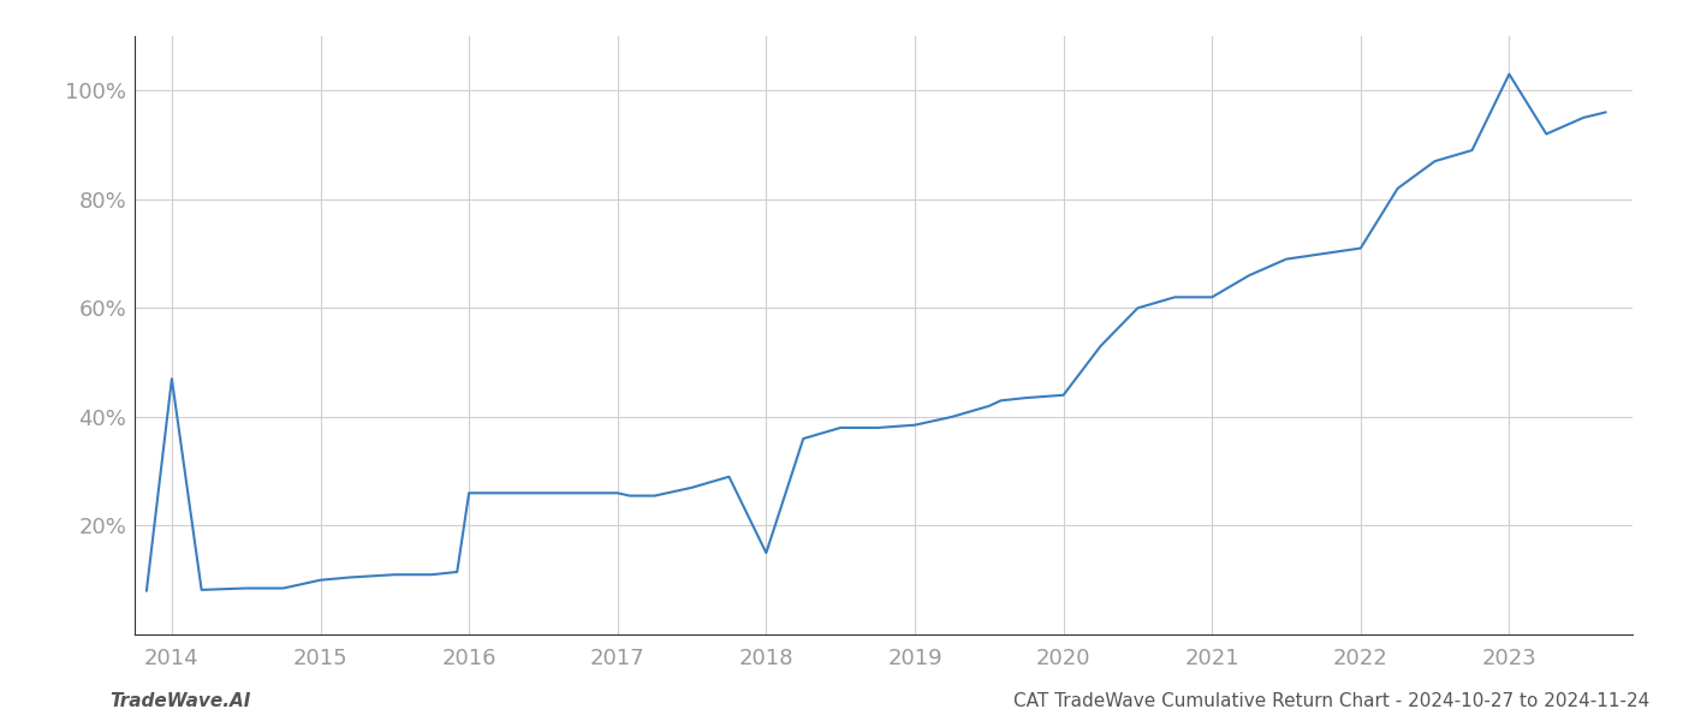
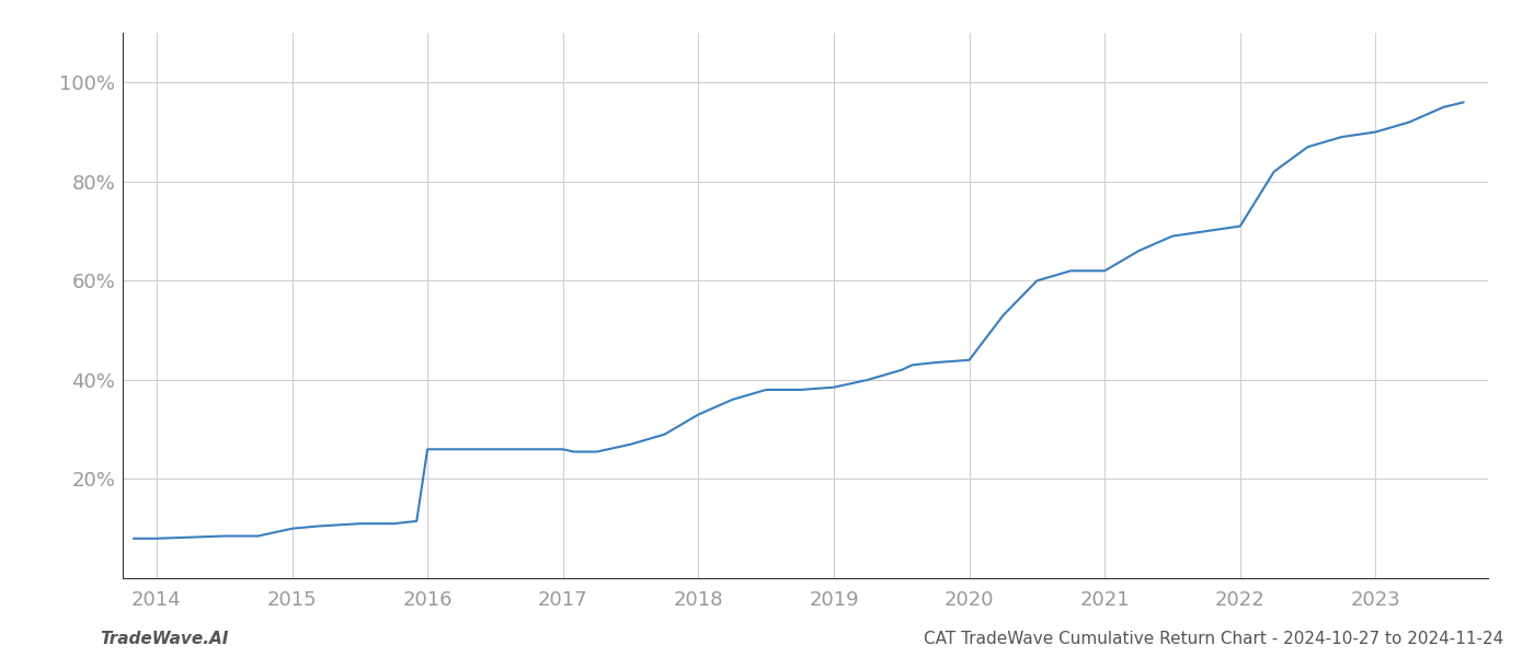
2014: 47.0% -> 8.0%
2018: 15.0% -> 33.0%
2023: 103.0% -> 90.0%
